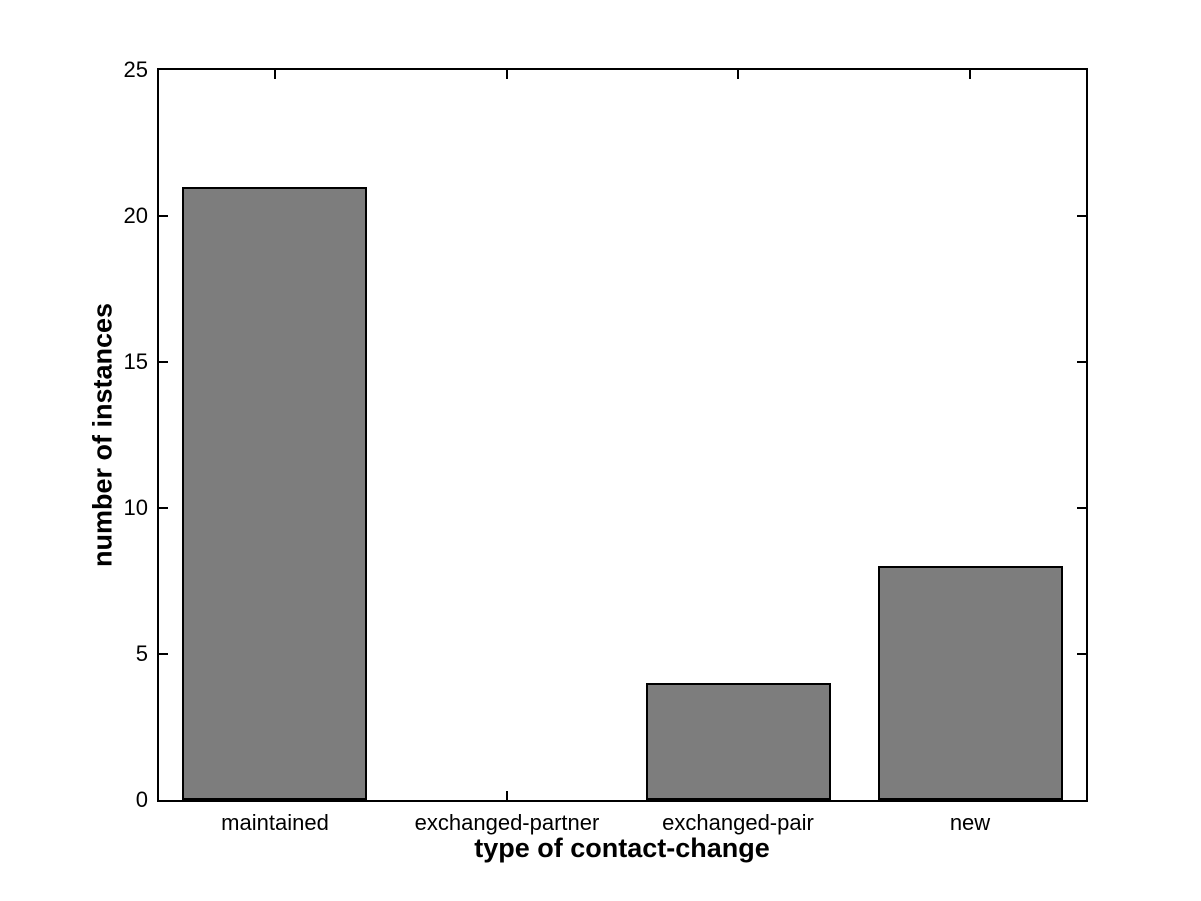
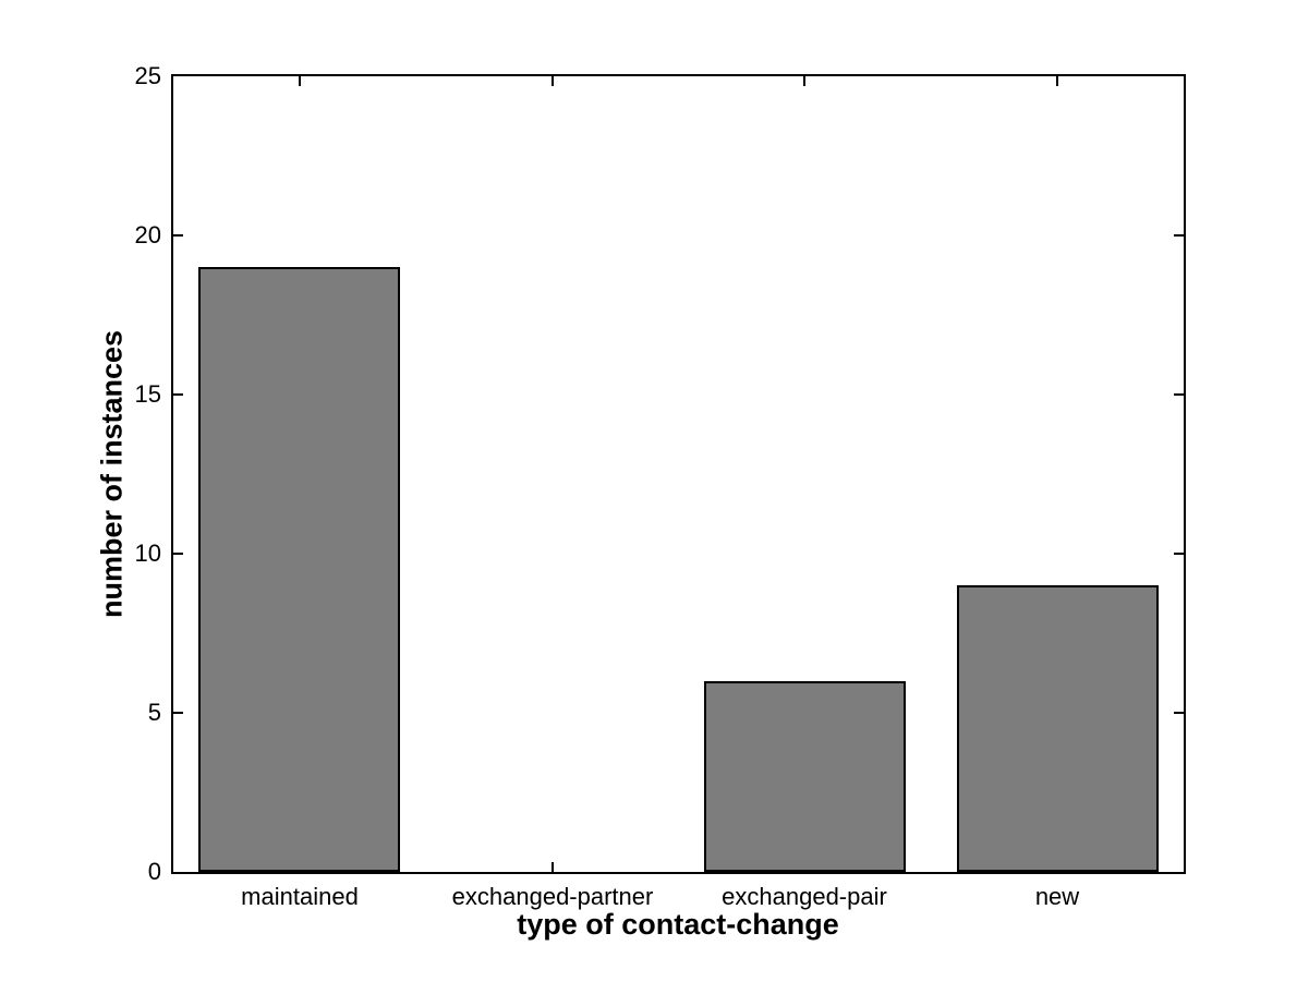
maintained: 21 -> 19
exchanged-pair: 4 -> 6
new: 8 -> 9
